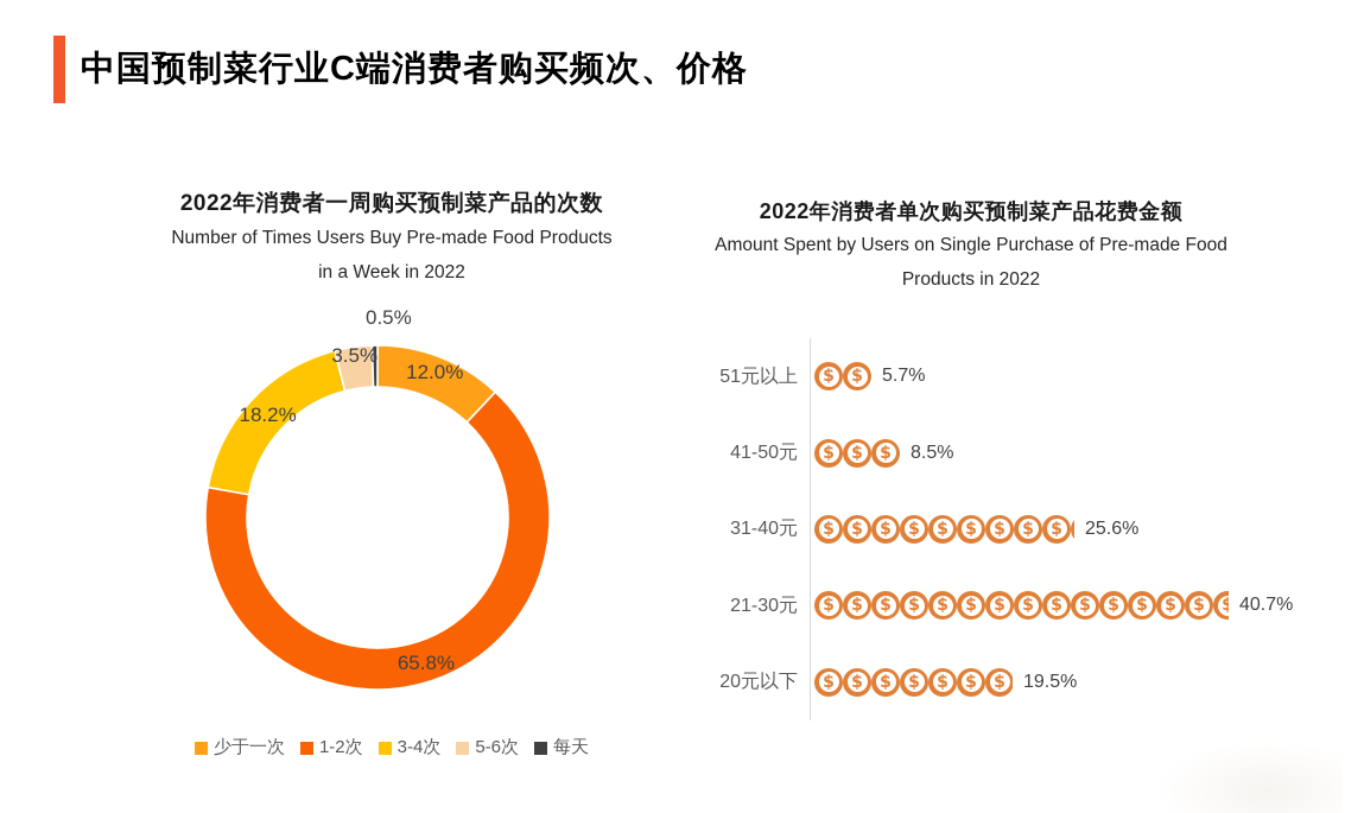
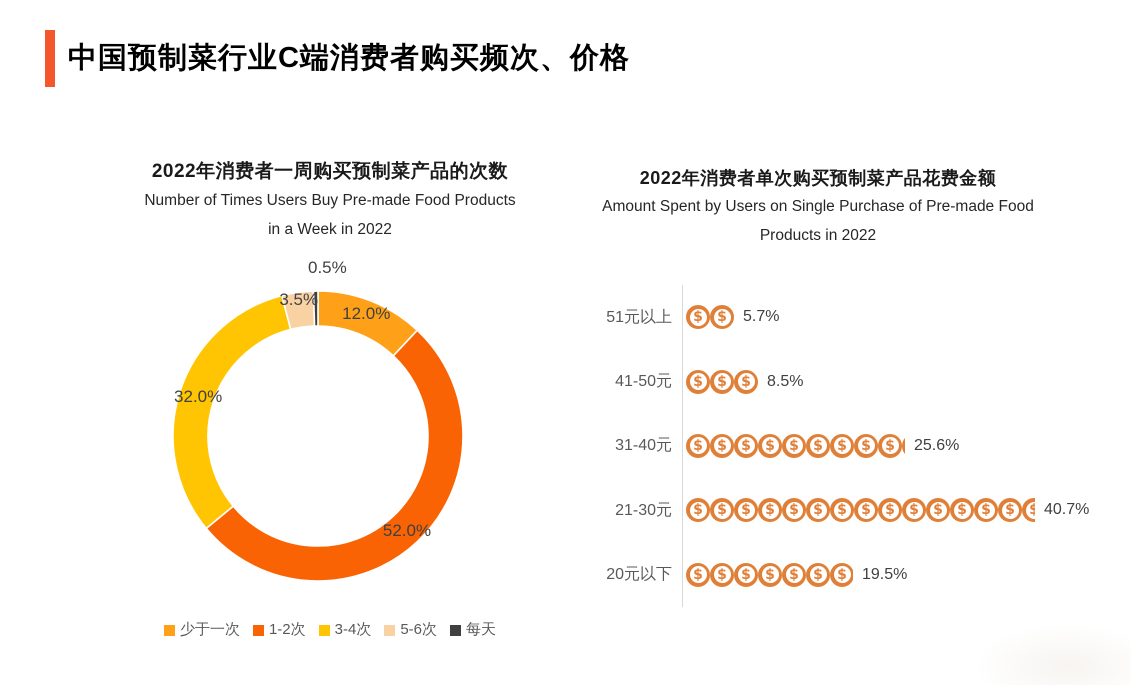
2022年消费者一周购买预制菜产品的次数/1-2次: 65.8% -> 52.0%
2022年消费者一周购买预制菜产品的次数/3-4次: 18.2% -> 32.0%
